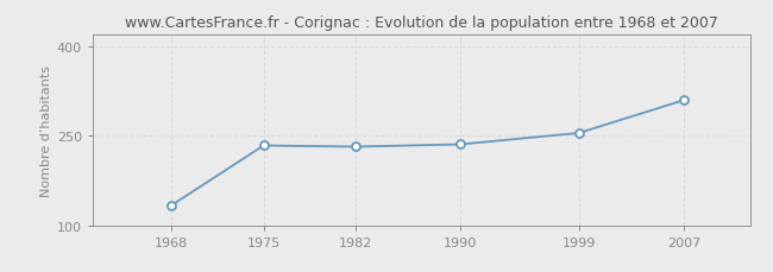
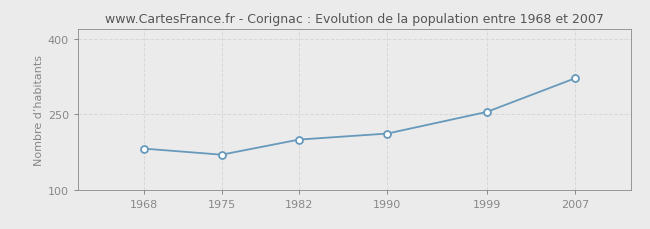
1968: 134 -> 182
1975: 234 -> 170
1982: 232 -> 200
1990: 236 -> 212
2007: 310 -> 322
